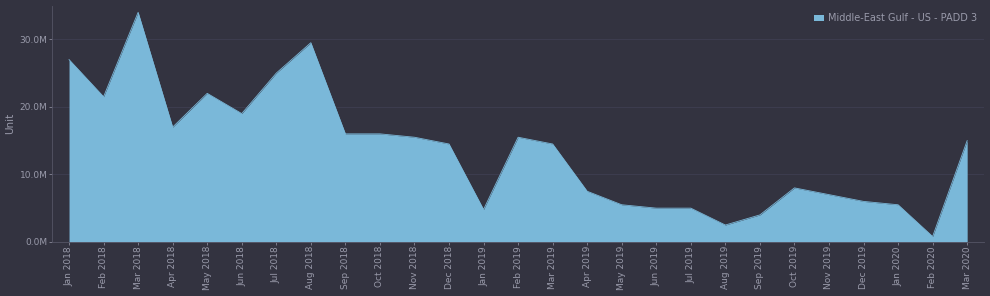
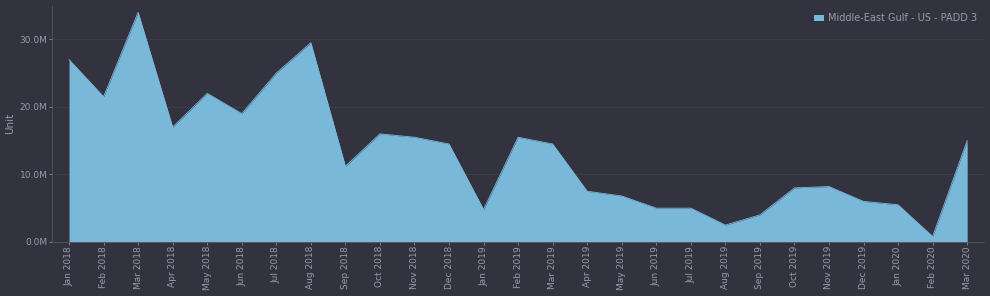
Sep 2018: 16.0M -> 11.2M
May 2019: 5.5M -> 6.8M
Nov 2019: 7.0M -> 8.2M
